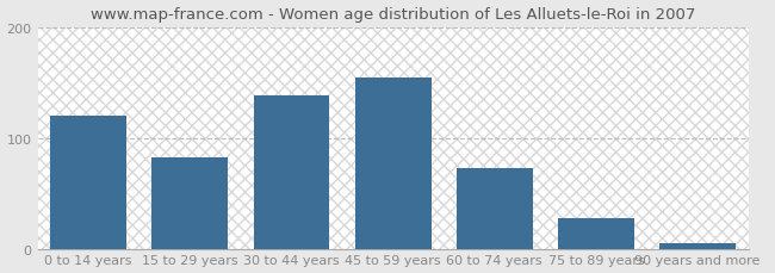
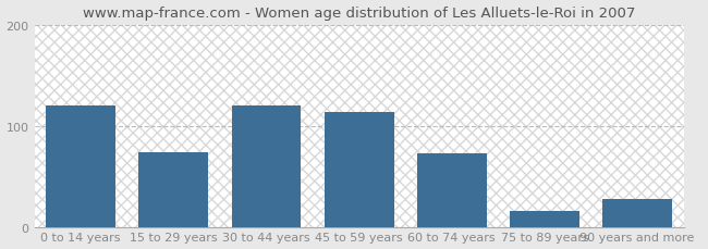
15 to 29 years: 82 -> 74
30 to 44 years: 138 -> 120
45 to 59 years: 155 -> 114
75 to 89 years: 28 -> 16
90 years and more: 5 -> 28
